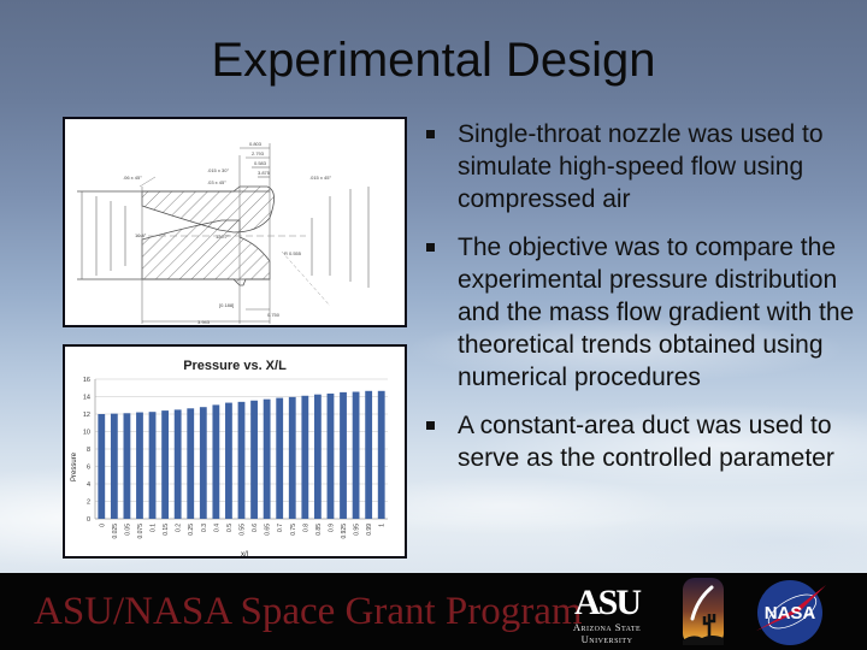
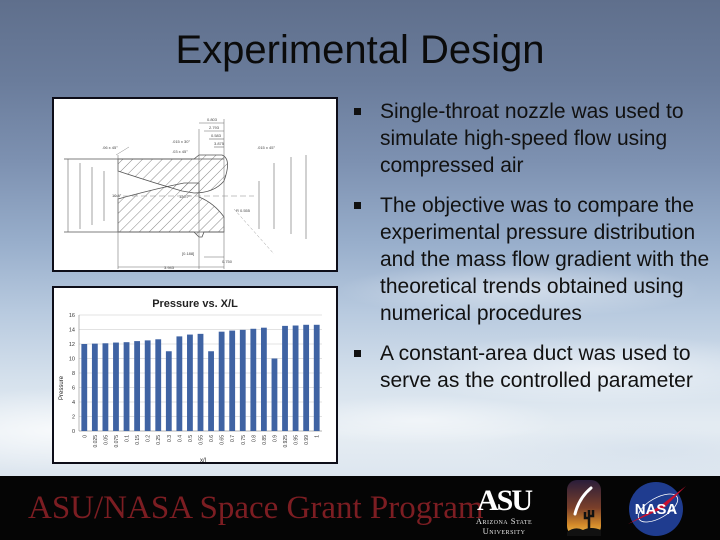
0.3: 13 -> 11
0.6: 14 -> 11
0.9: 14 -> 10
